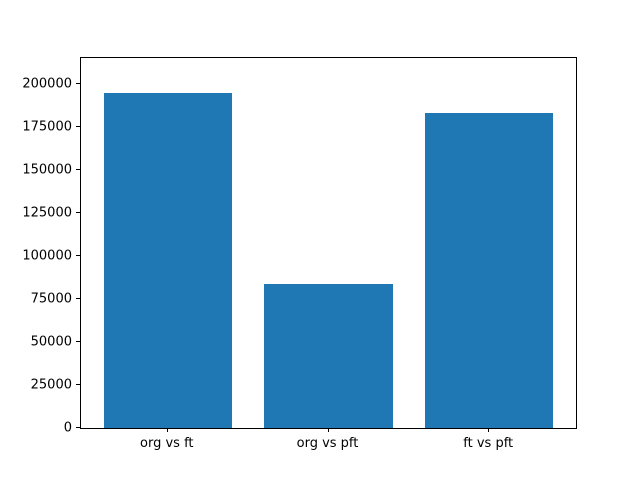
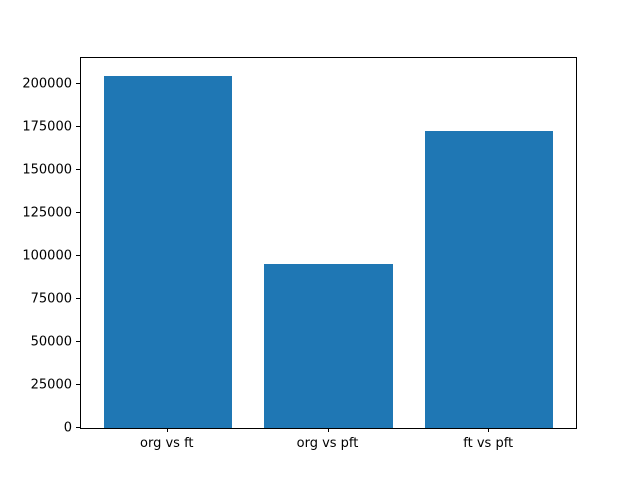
org vs ft: 195000 -> 205000
org vs pft: 84000 -> 95000
ft vs pft: 183000 -> 173000
